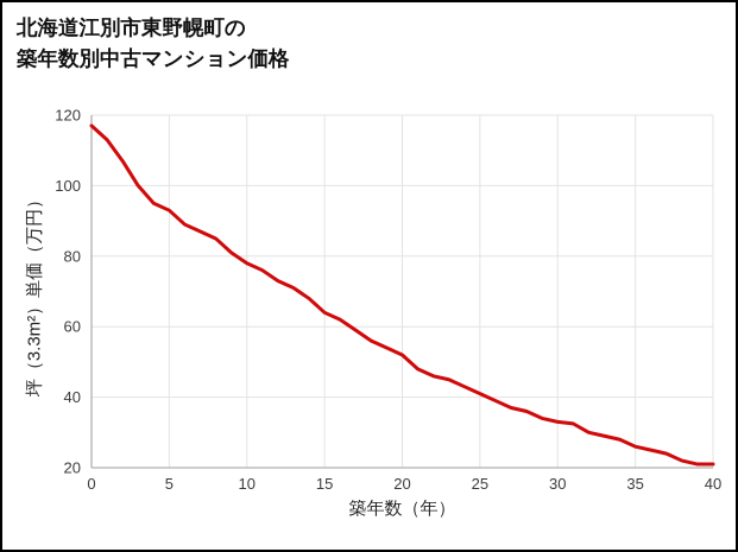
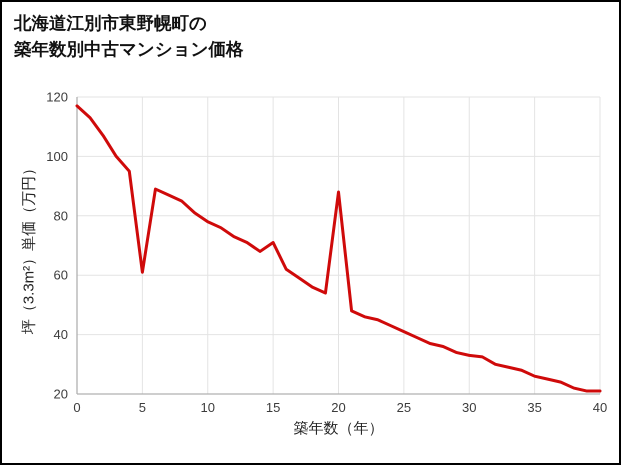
5: 93 -> 61
15: 64 -> 71
20: 52 -> 88
